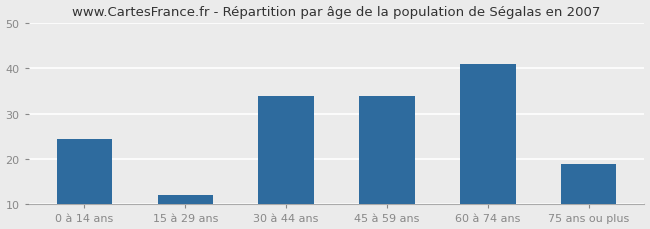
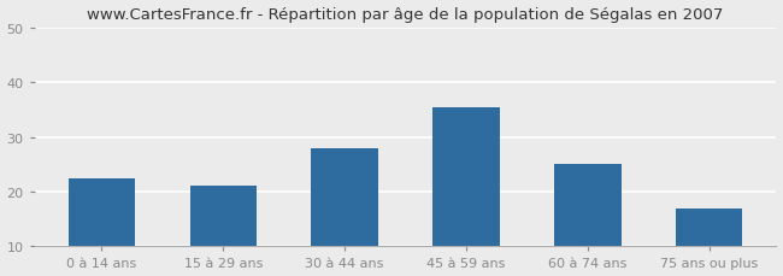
0 à 14 ans: 24.5 -> 22.5
15 à 29 ans: 12.0 -> 21.0
30 à 44 ans: 34.0 -> 28.0
45 à 59 ans: 34.0 -> 35.5
60 à 74 ans: 41.0 -> 25.0
75 ans ou plus: 19.0 -> 17.0
